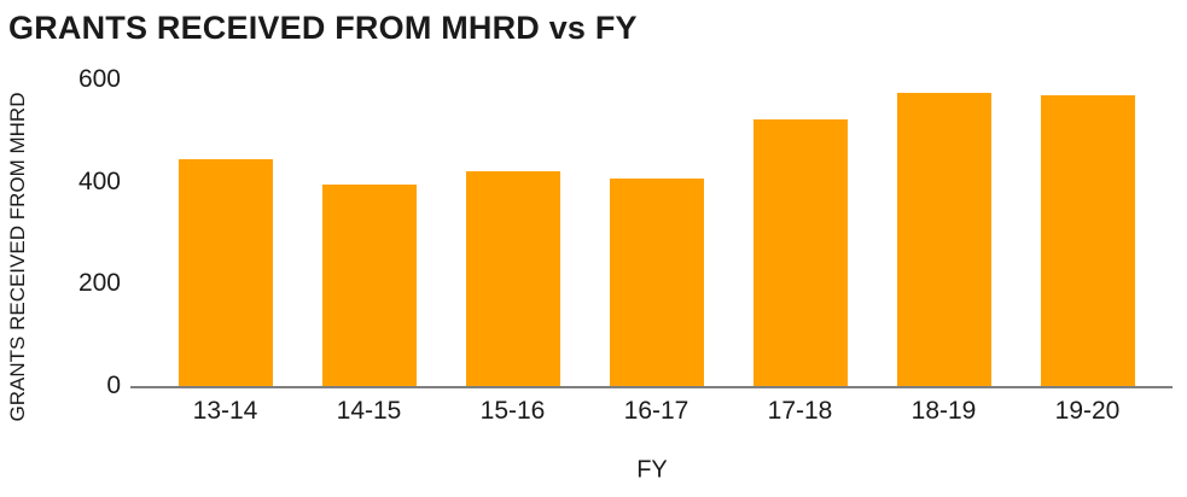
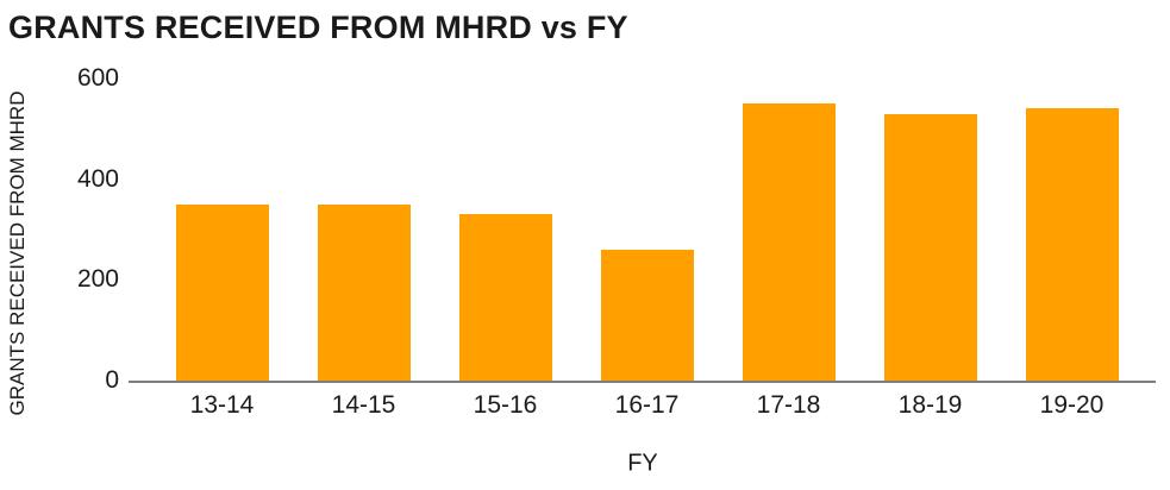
13-14: 440 -> 350
14-15: 400 -> 350
15-16: 420 -> 330
16-17: 410 -> 260
17-18: 520 -> 550
18-19: 580 -> 530
19-20: 570 -> 540
